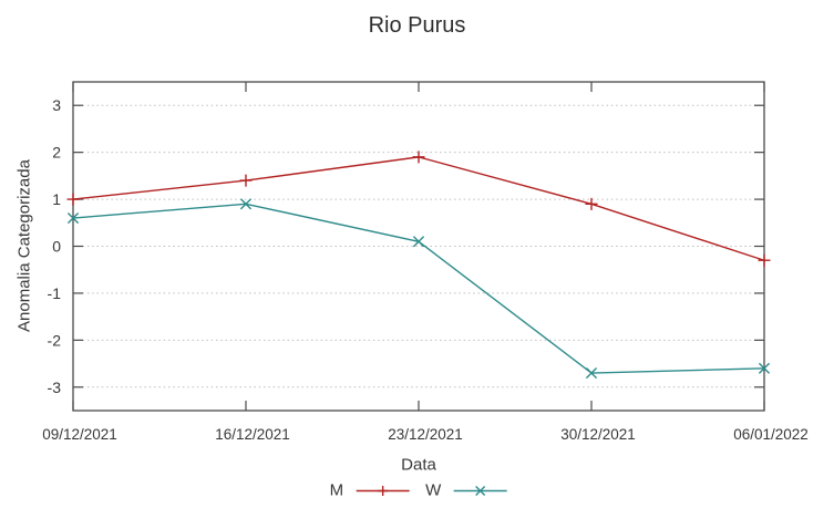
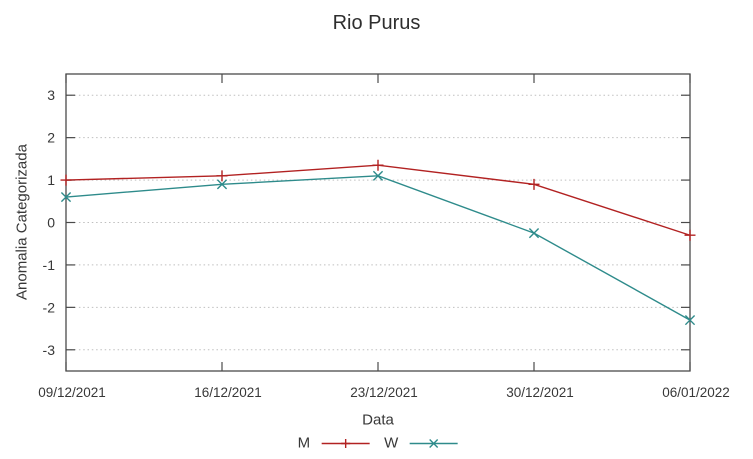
M/16/12/2021: 1.4 -> 1.1
M/23/12/2021: 1.9 -> 1.4
W/23/12/2021: 0.1 -> 1.1
W/30/12/2021: -2.7 -> -0.2
W/06/01/2022: -2.6 -> -2.3
